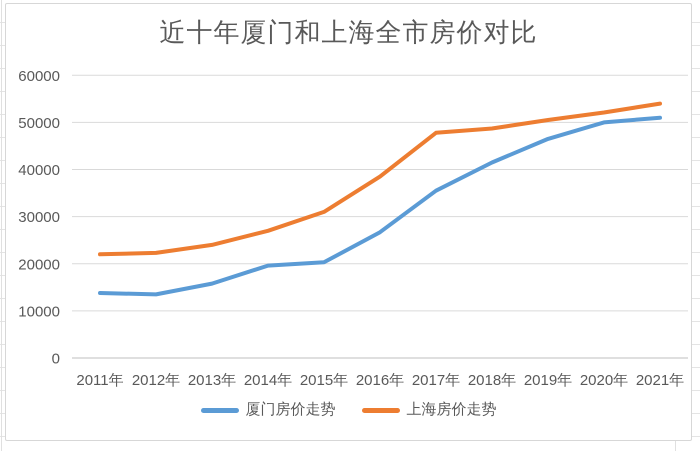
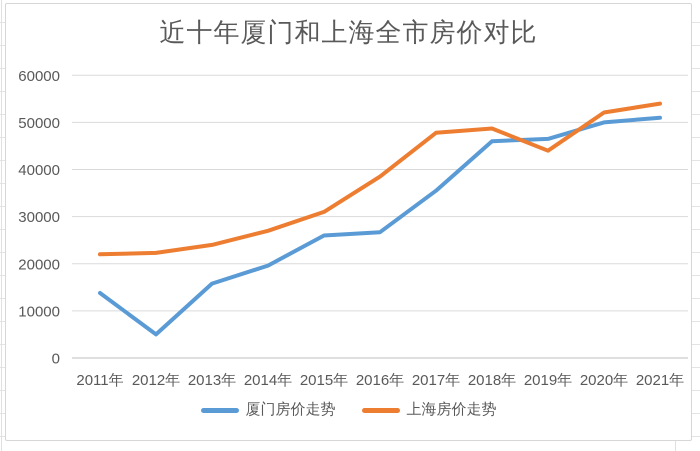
厦门房价走势/2012年: 14000 -> 5000
厦门房价走势/2015年: 20000 -> 26000
厦门房价走势/2018年: 42000 -> 46000
上海房价走势/2019年: 50000 -> 44000
